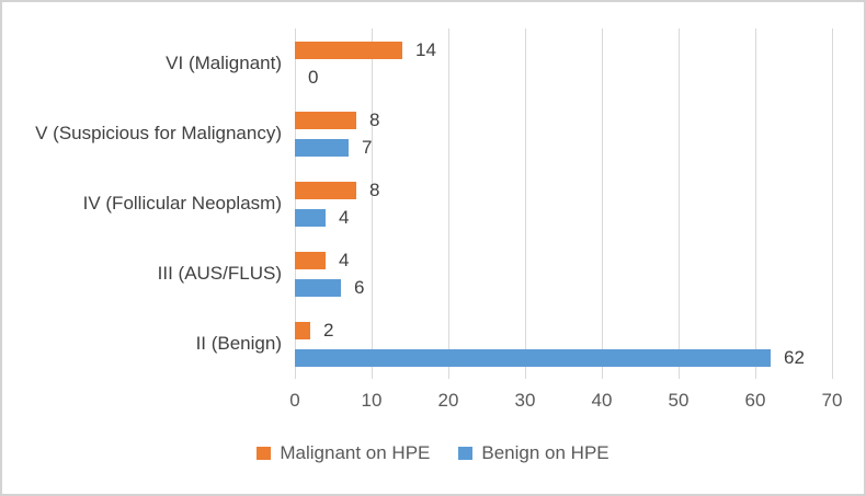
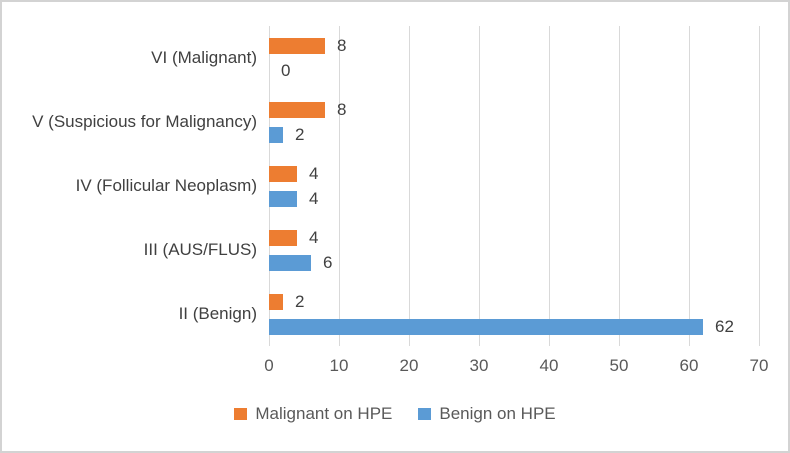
Malignant on HPE/VI (Malignant): 14 -> 8
Benign on HPE/V (Suspicious for Malignancy): 7 -> 2
Malignant on HPE/IV (Follicular Neoplasm): 8 -> 4
